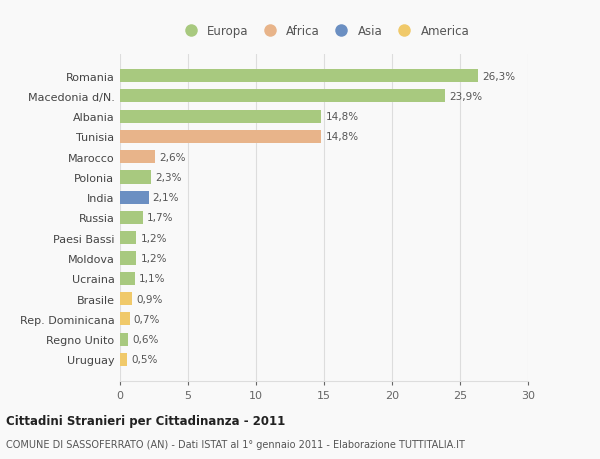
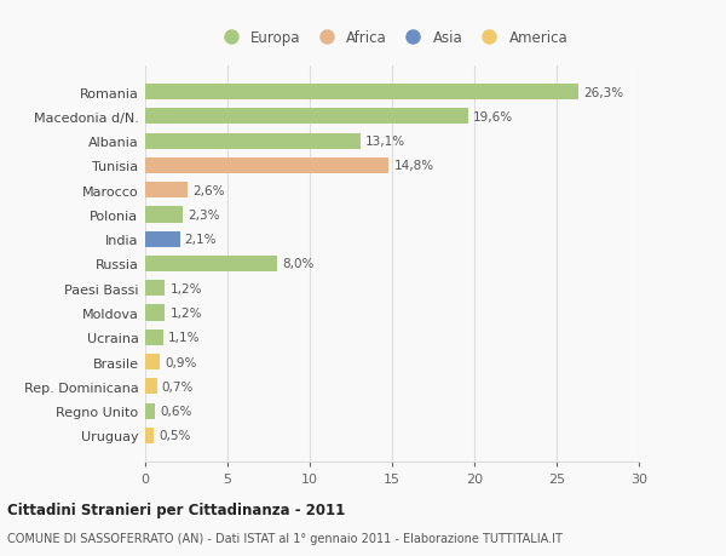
Macedonia d/N.: 23,9% -> 19,6%
Albania: 14,8% -> 13,1%
Russia: 1,7% -> 8,0%
